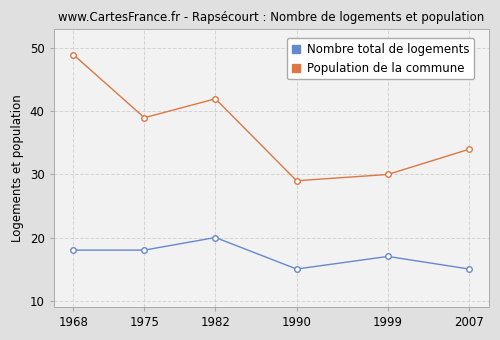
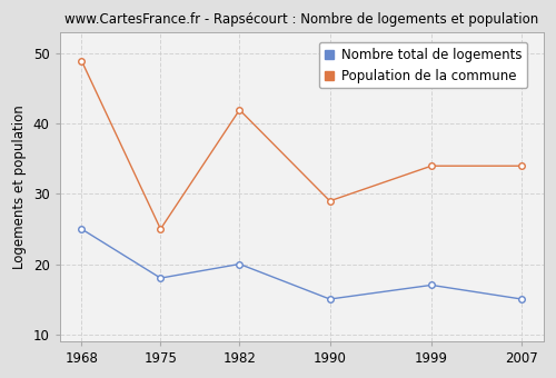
Nombre total de logements/1968: 18 -> 25
Population de la commune/1975: 39 -> 25
Population de la commune/1999: 30 -> 34
